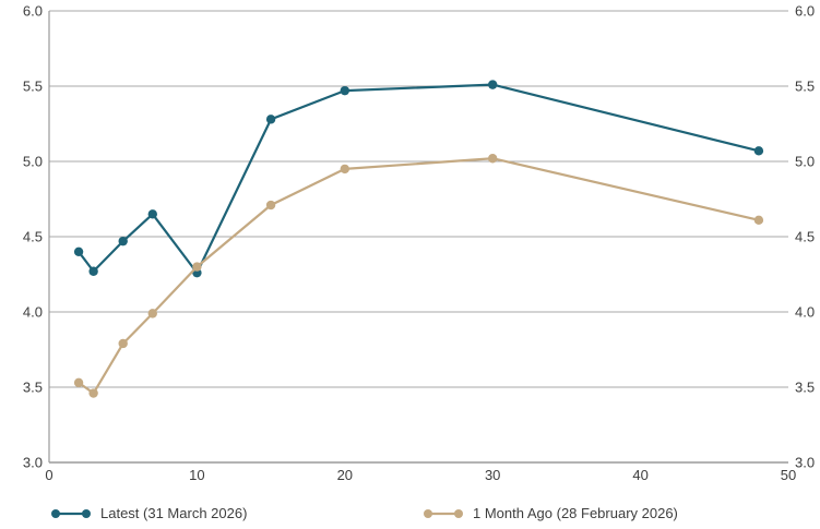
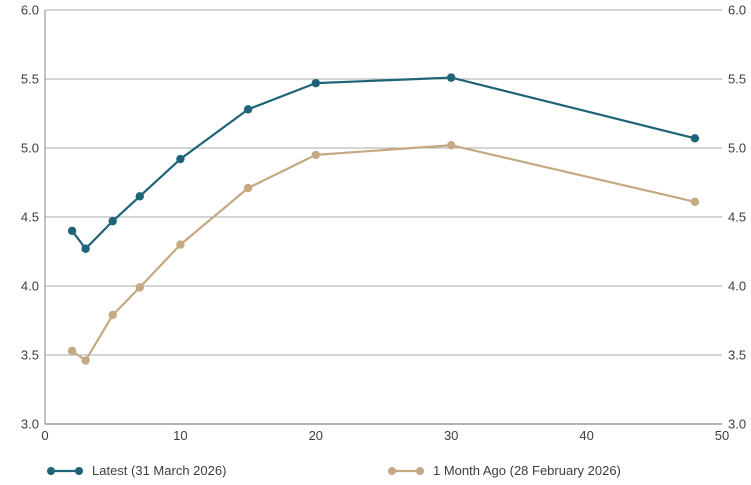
Latest (31 March 2026)/10: 4.26 -> 4.92
